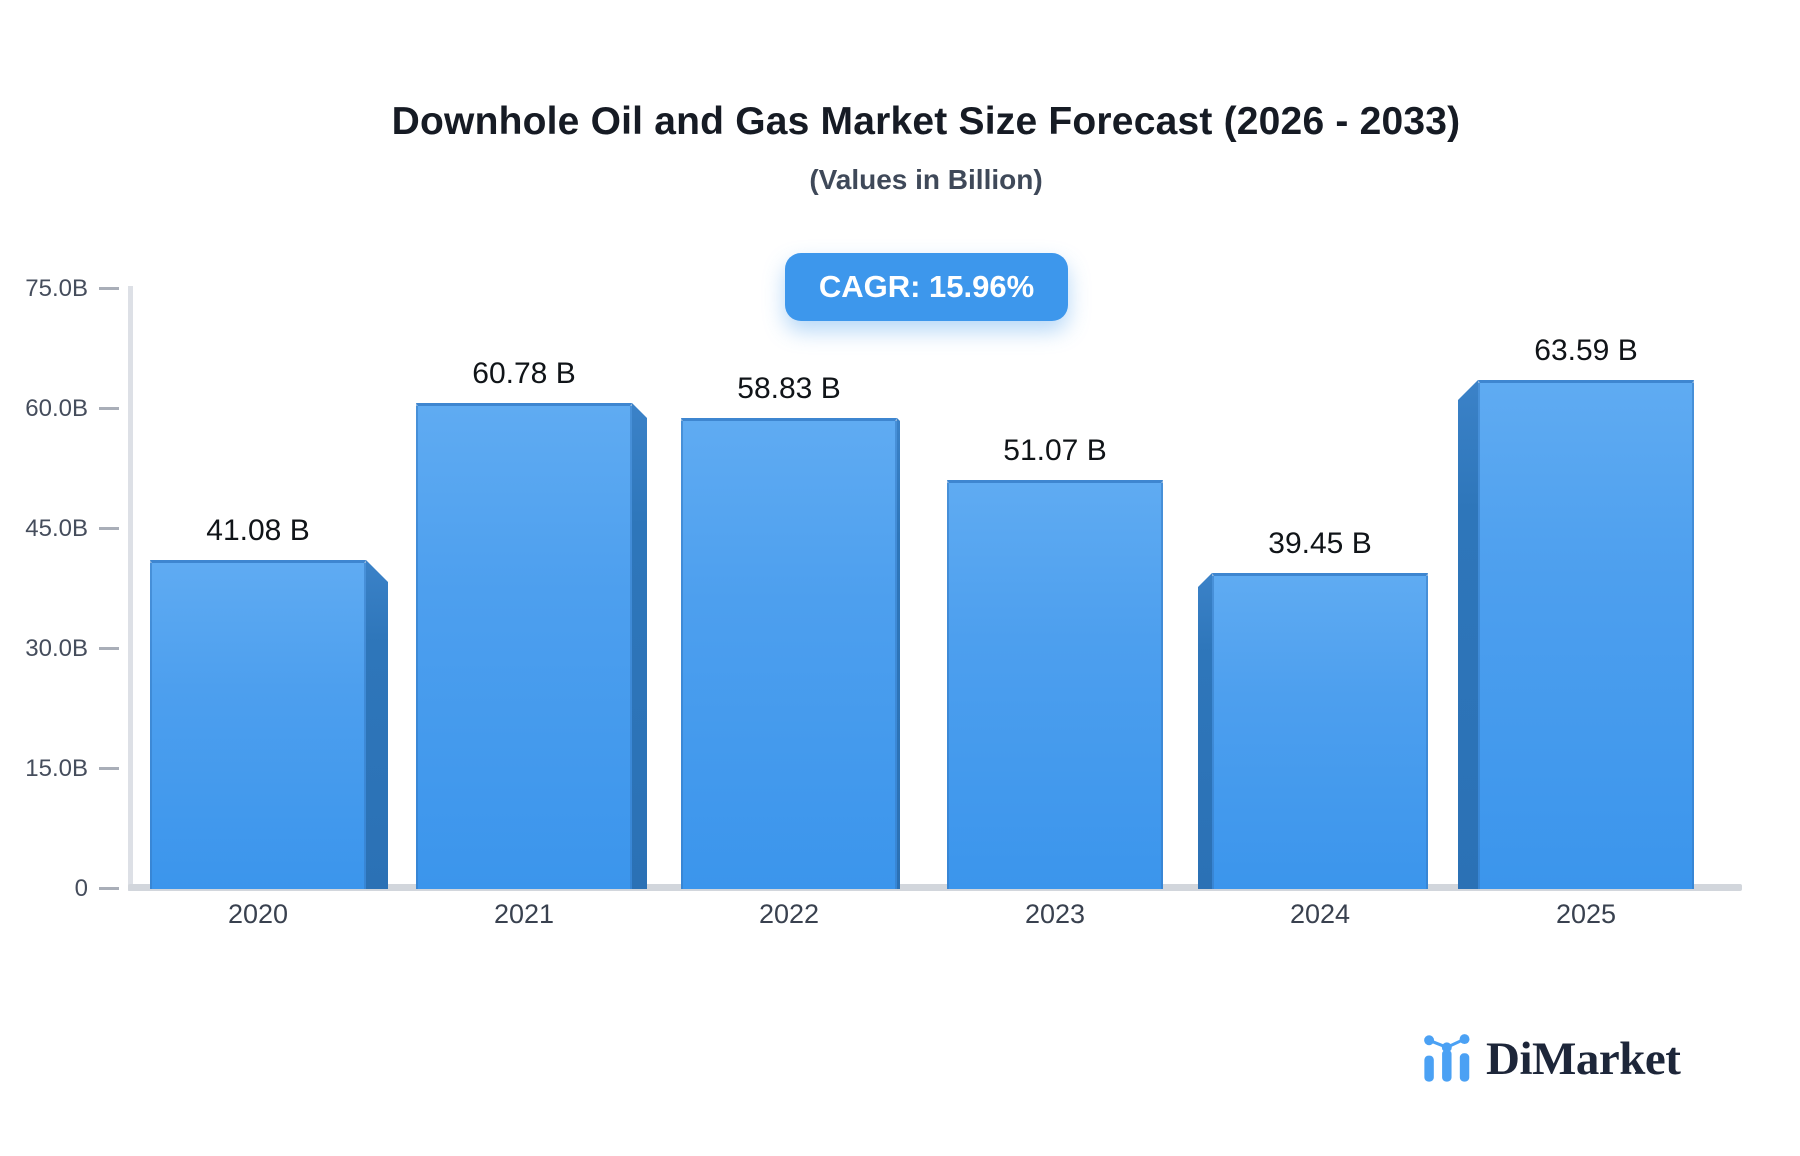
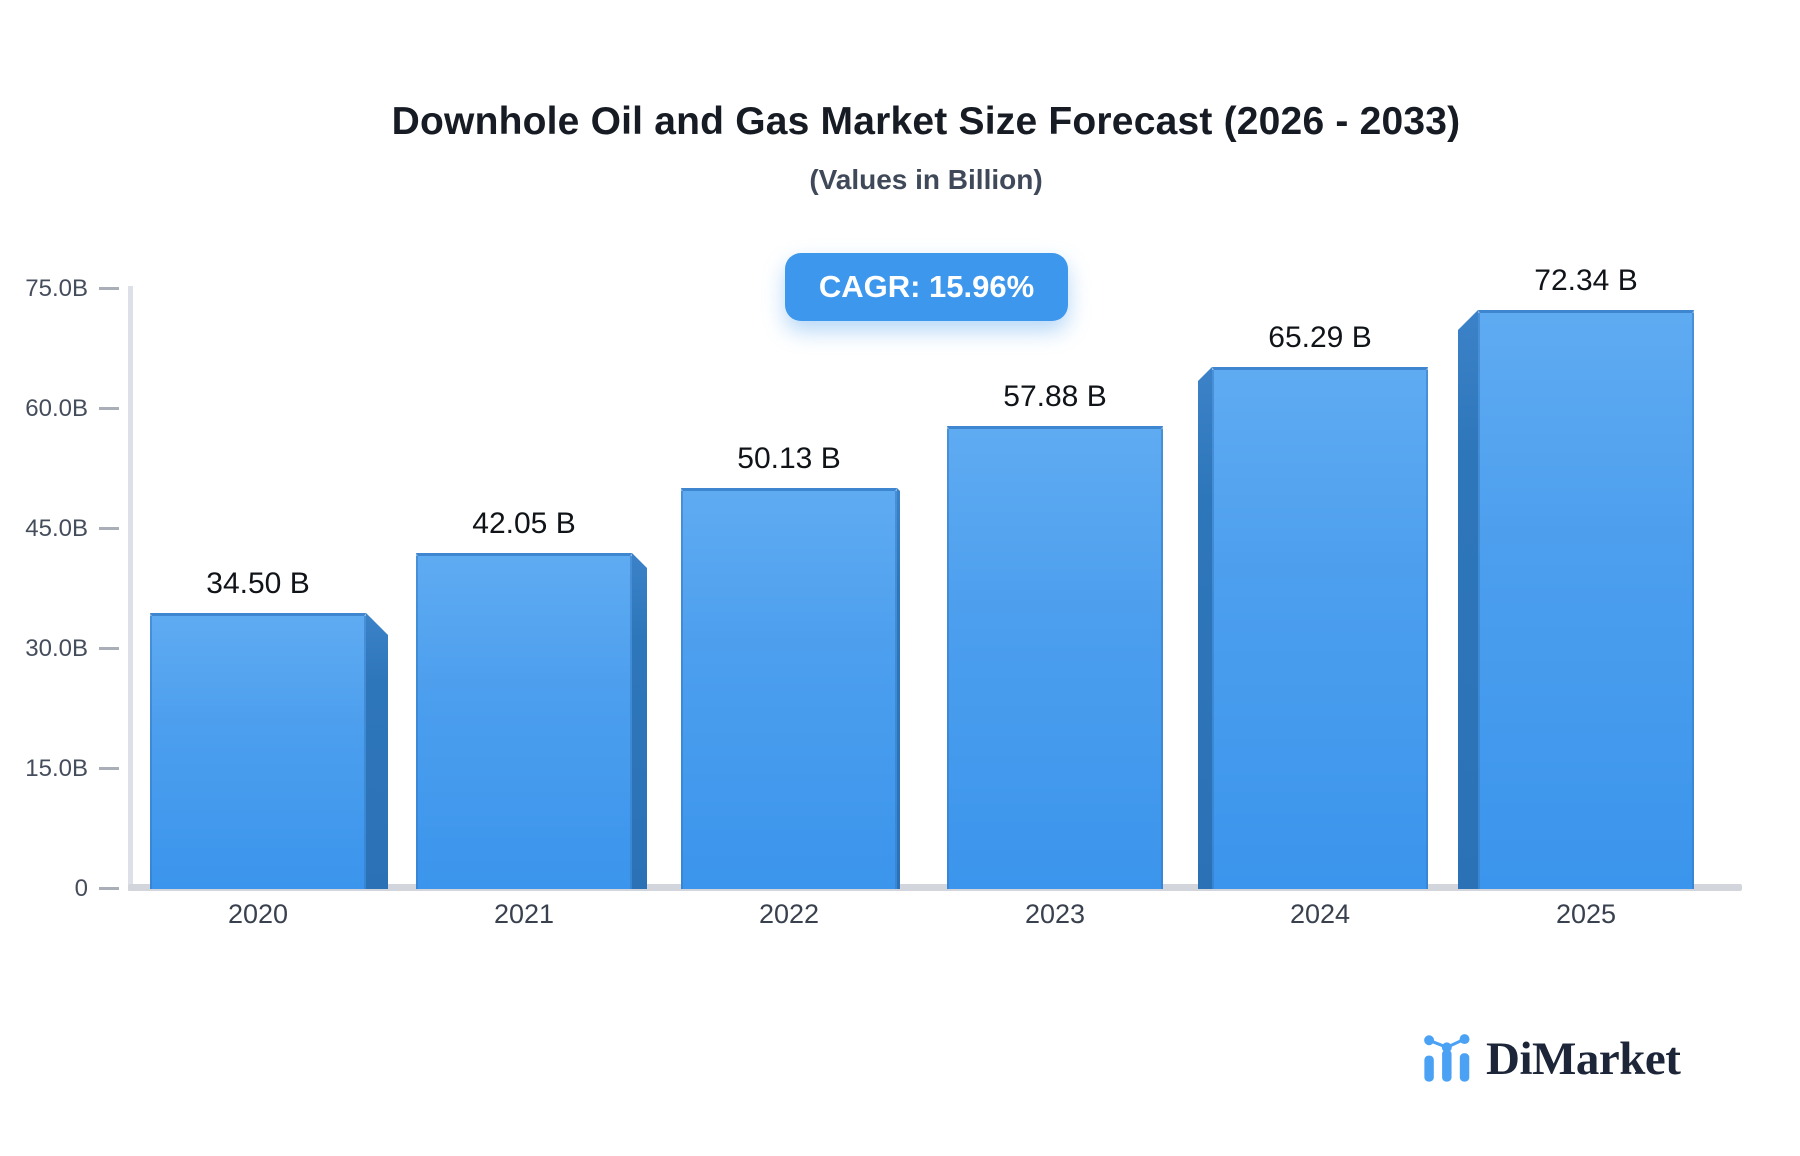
2020: 41.08 -> 34.50
2021: 60.78 -> 42.05
2022: 58.83 -> 50.13
2023: 51.07 -> 57.88
2024: 39.45 -> 65.29
2025: 63.59 -> 72.34
